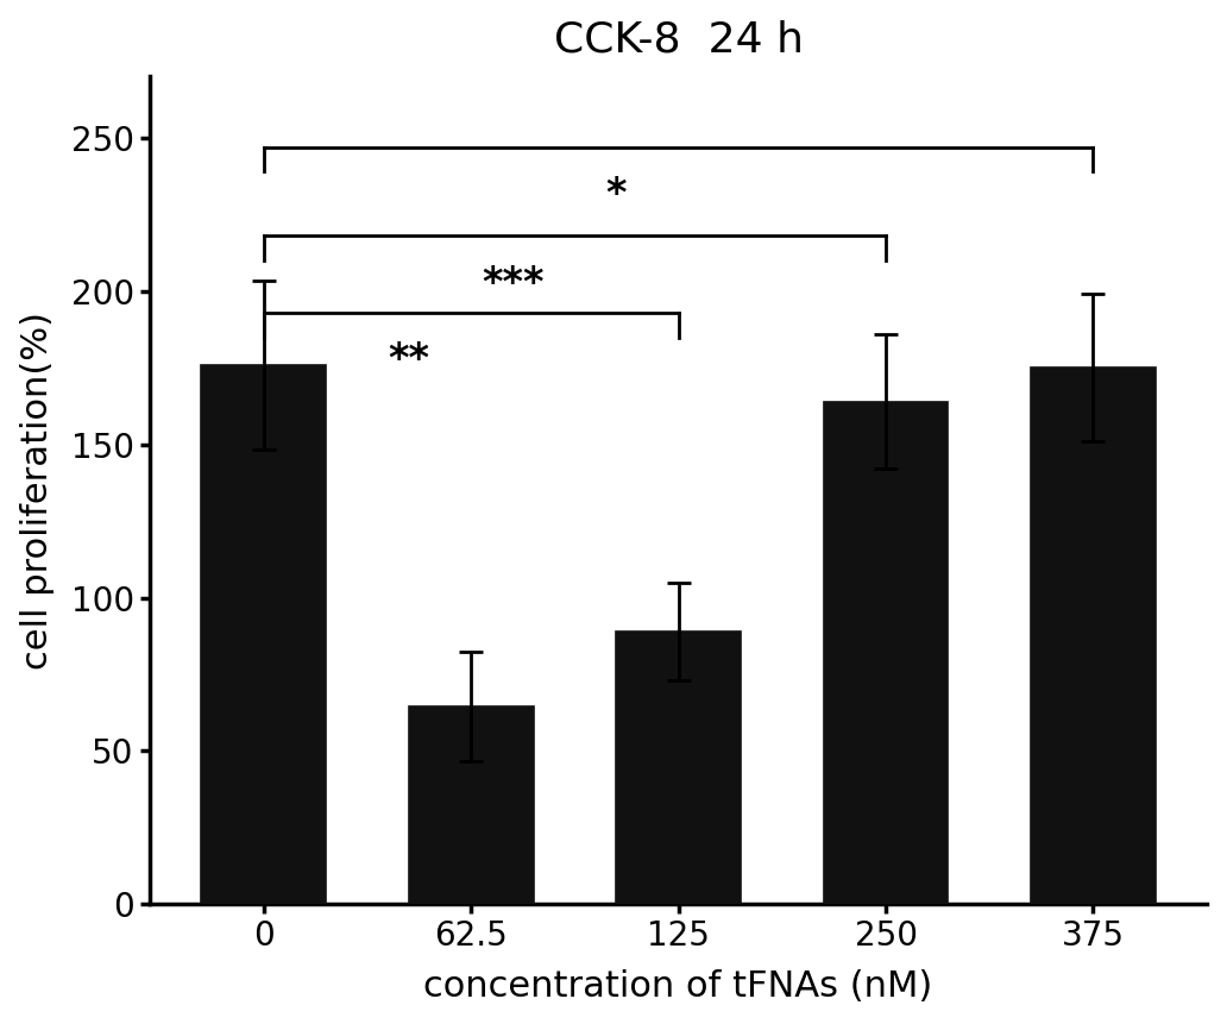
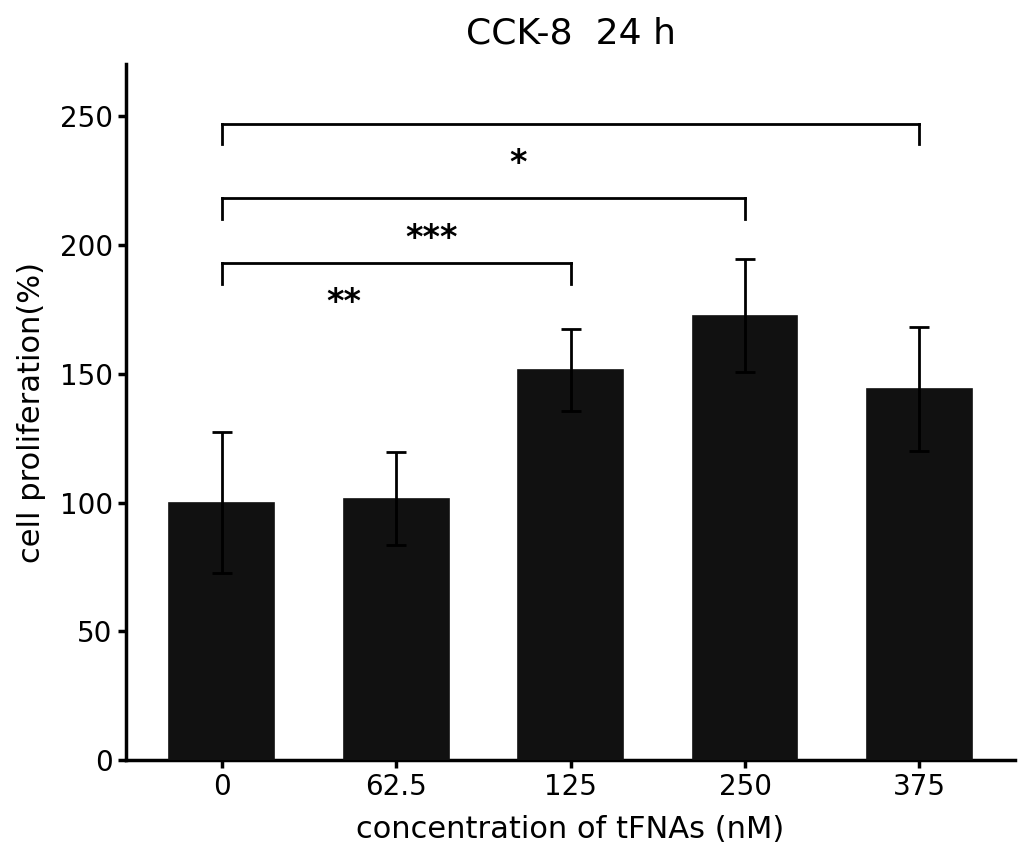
0: 176.0 -> 100.0
62.5: 64.5 -> 101.5
125: 89.0 -> 151.5
250: 164.0 -> 172.5
375: 175.0 -> 144.0
